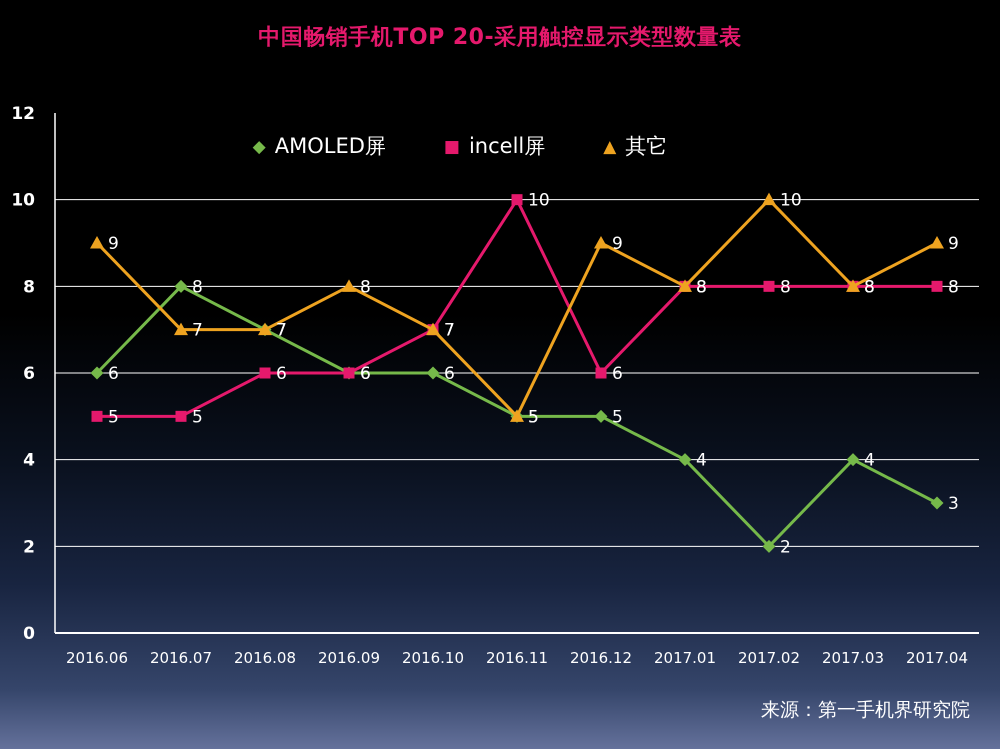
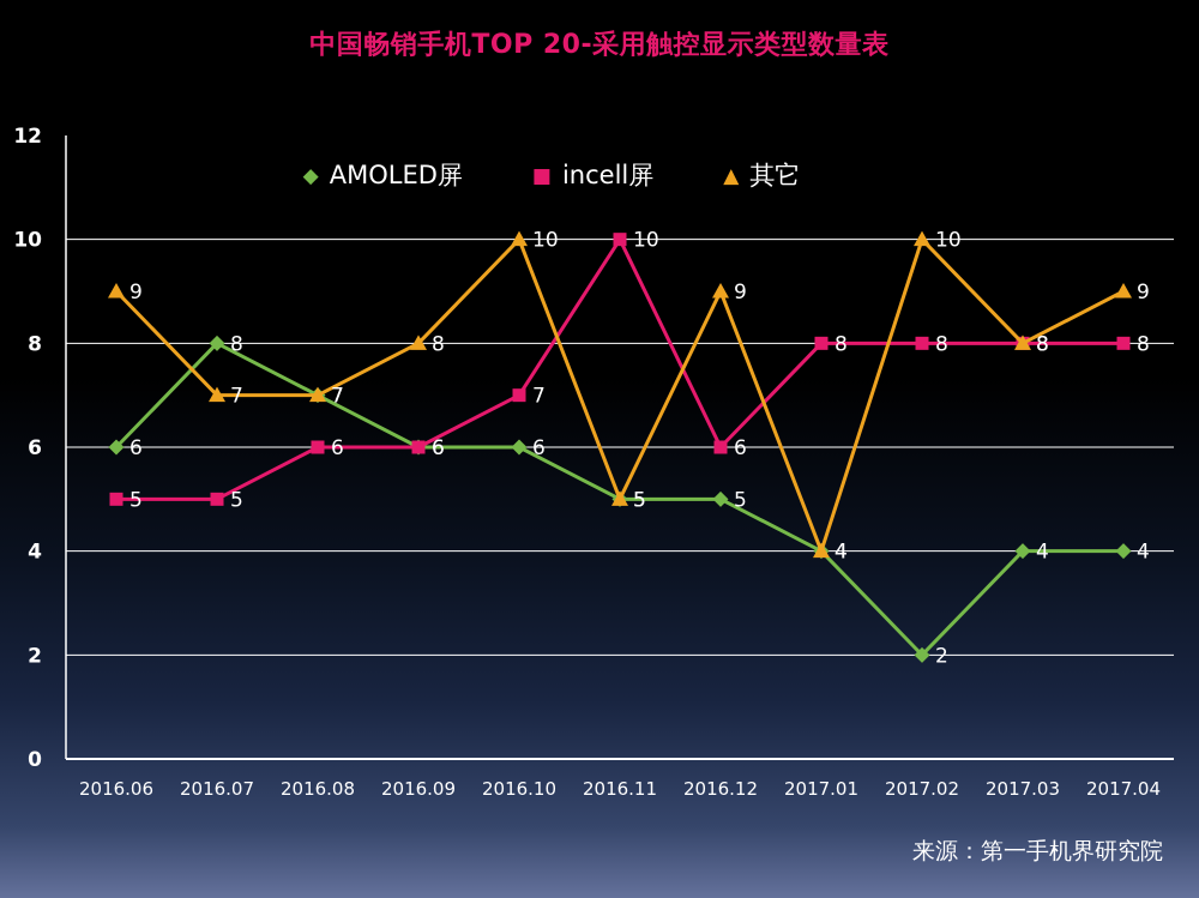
其它/2016.10: 7 -> 10
其它/2017.01: 8 -> 4
AMOLED屏/2017.04: 3 -> 4
